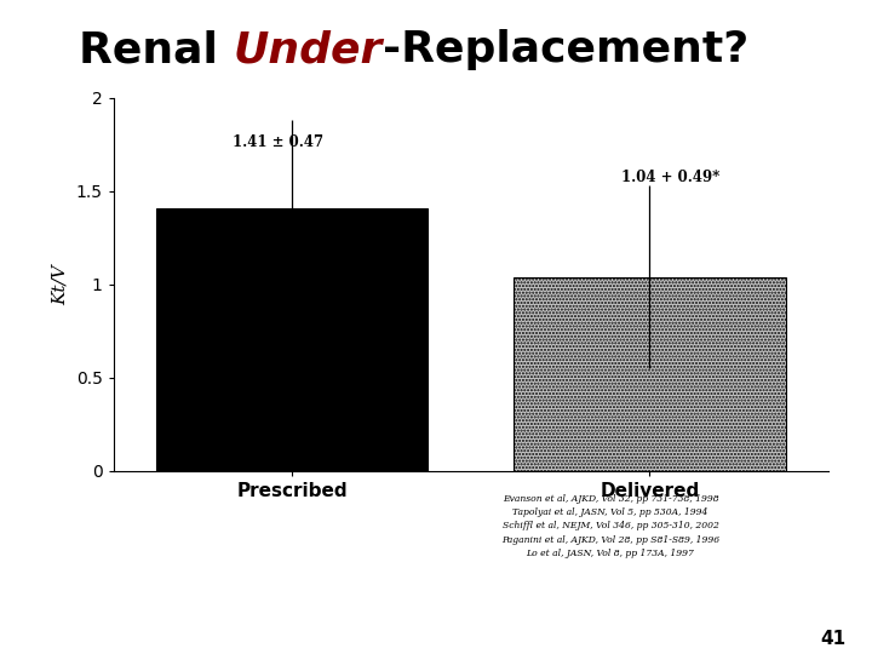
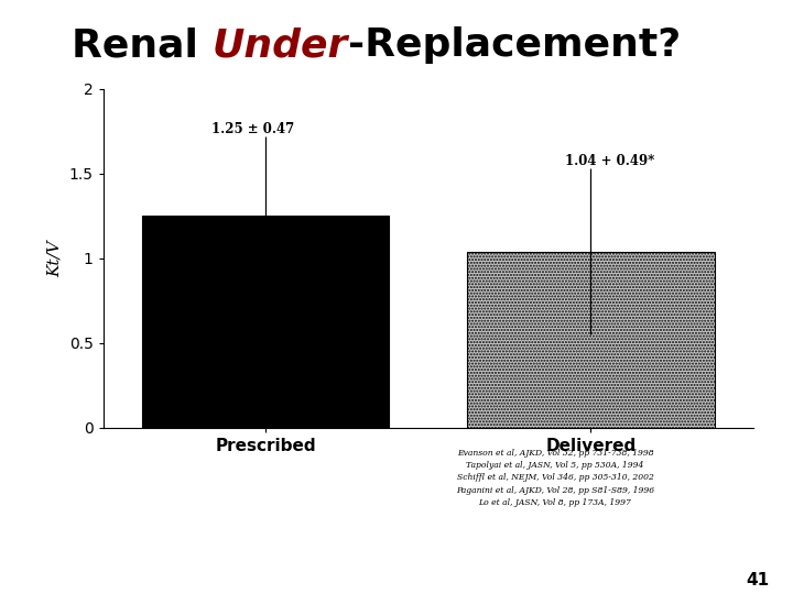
Prescribed: 1.41 -> 1.25
